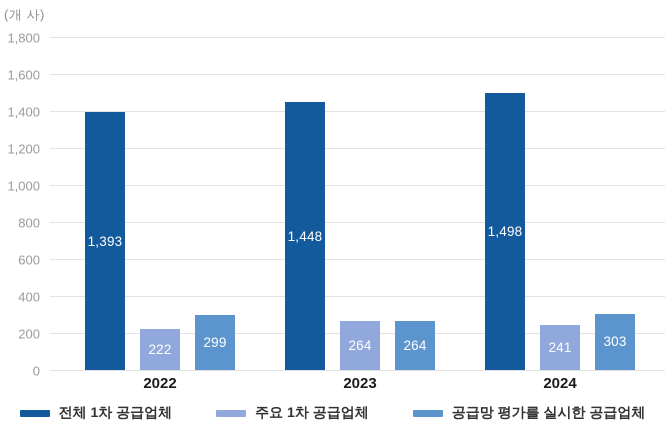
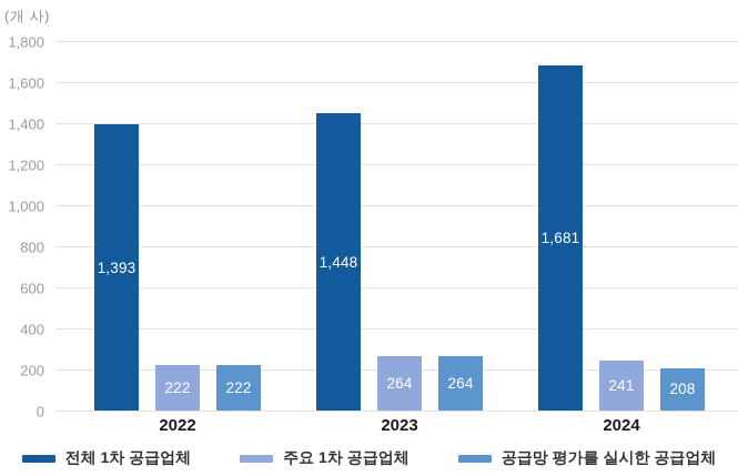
공급망 평가를 실시한 공급업체/2022: 299 -> 222
전체 1차 공급업체/2024: 1,498 -> 1,681
공급망 평가를 실시한 공급업체/2024: 303 -> 208
